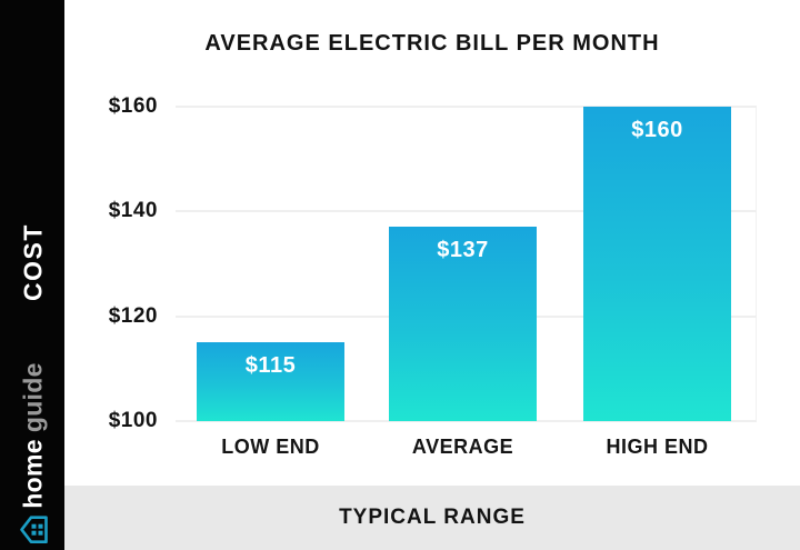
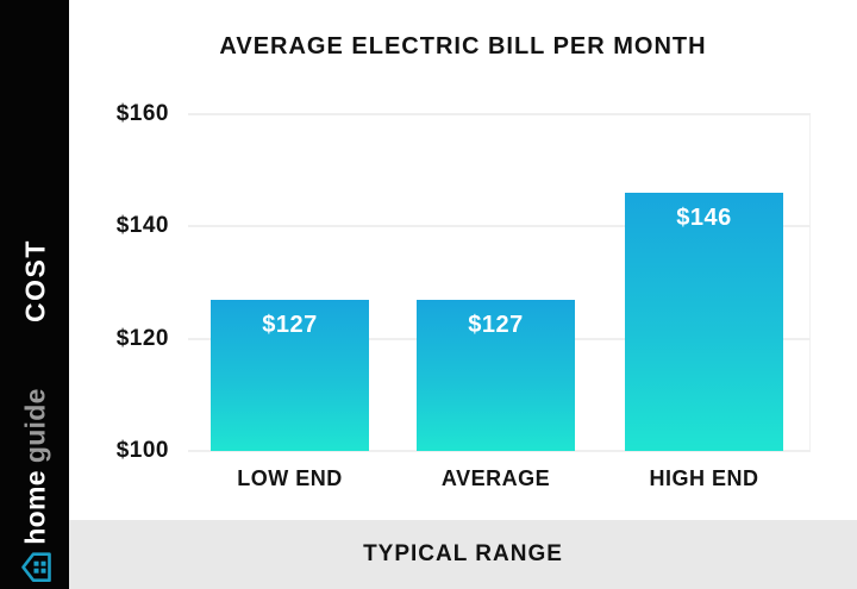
LOW END: $115 -> $127
AVERAGE: $137 -> $127
HIGH END: $160 -> $146
